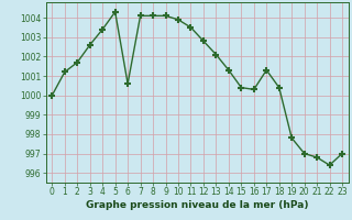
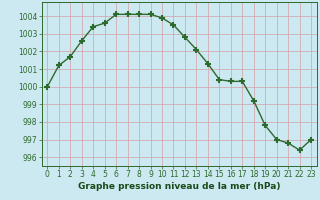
5: 1004.3 -> 1003.6
6: 1000.6 -> 1004.1
17: 1001.3 -> 1000.3
18: 1000.4 -> 999.2
